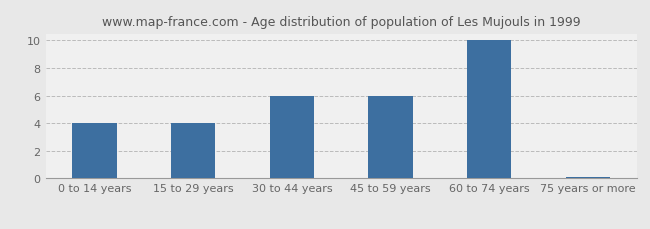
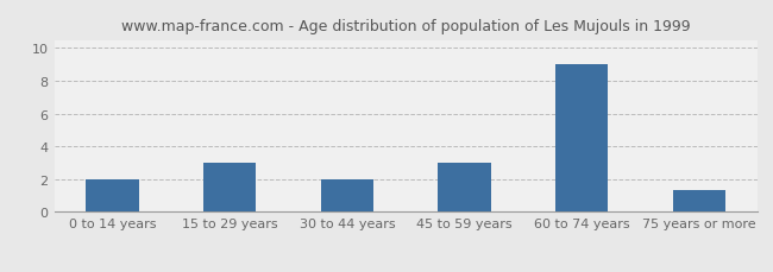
0 to 14 years: 4.0 -> 2.0
15 to 29 years: 4.0 -> 3.0
30 to 44 years: 6.0 -> 2.0
45 to 59 years: 6.0 -> 3.0
60 to 74 years: 10.0 -> 9.0
75 years or more: 0.1 -> 1.3
